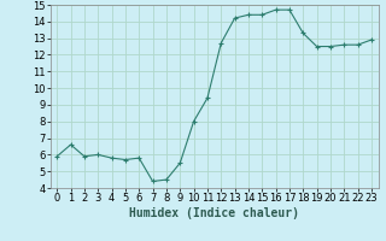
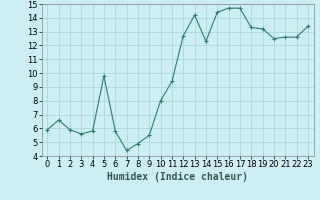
3: 6.0 -> 5.6
5: 5.7 -> 9.8
8: 4.5 -> 4.9
14: 14.4 -> 12.3
19: 12.5 -> 13.2
23: 12.9 -> 13.4
